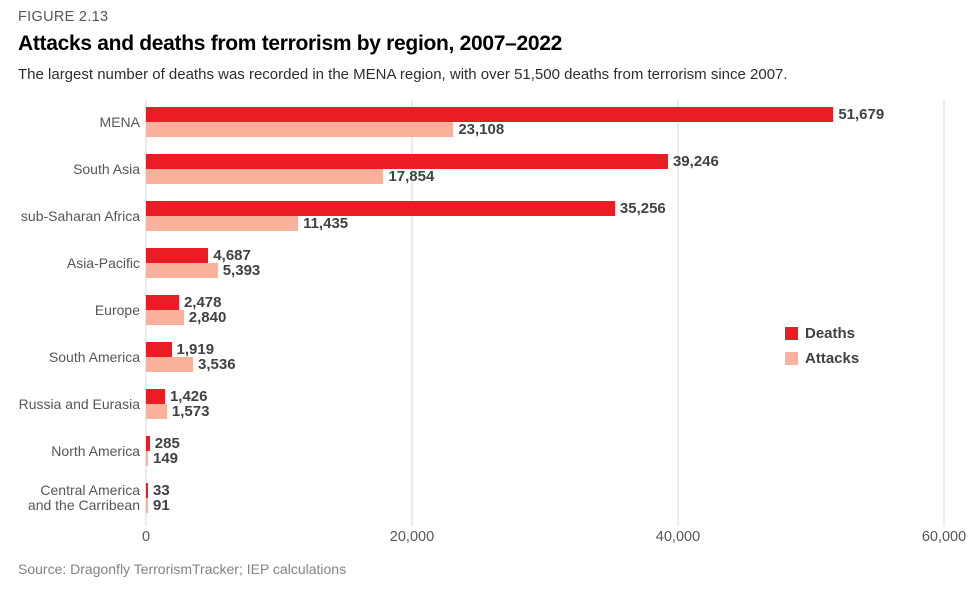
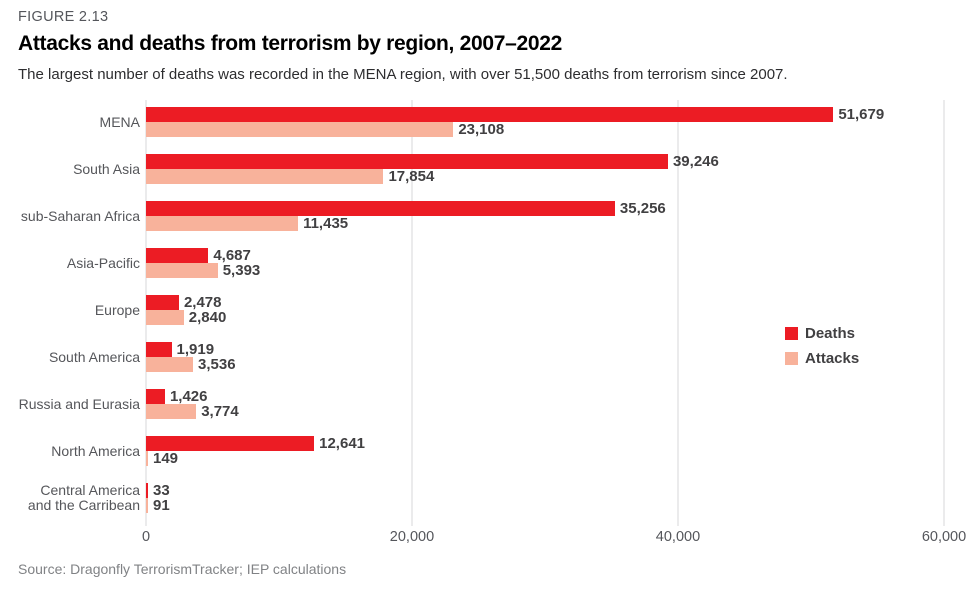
Attacks/Russia and Eurasia: 1,573 -> 3,774
Deaths/North America: 285 -> 12,641
